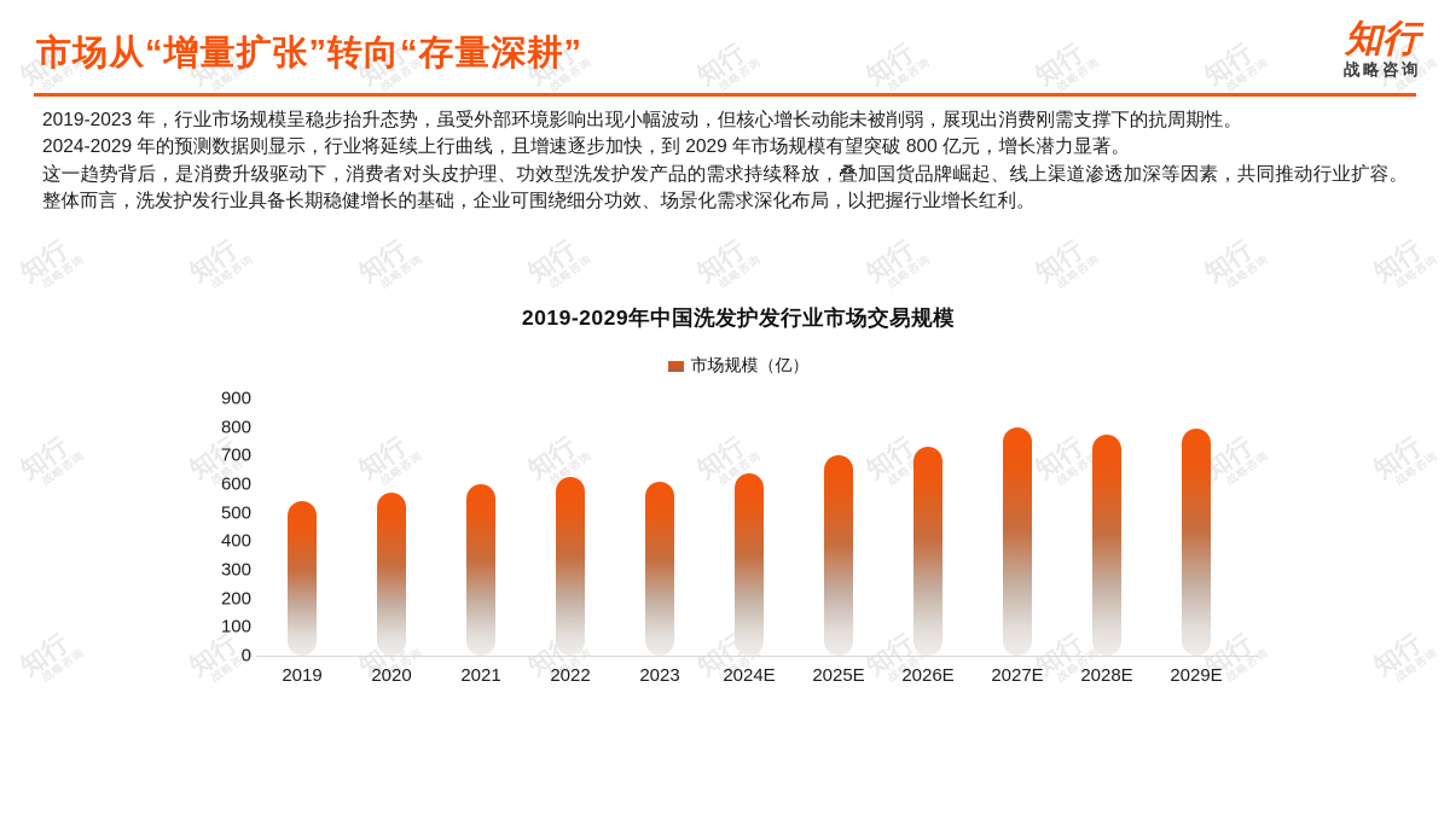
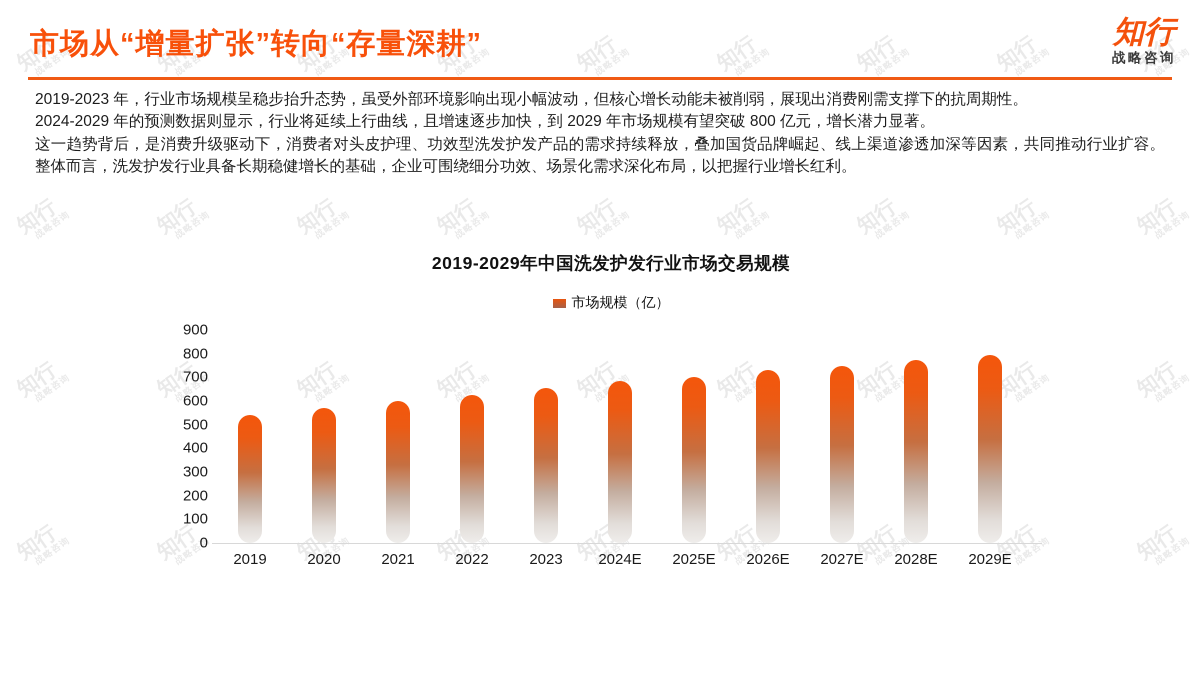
2023: 610 -> 660
2024E: 640 -> 680
2027E: 800 -> 750
